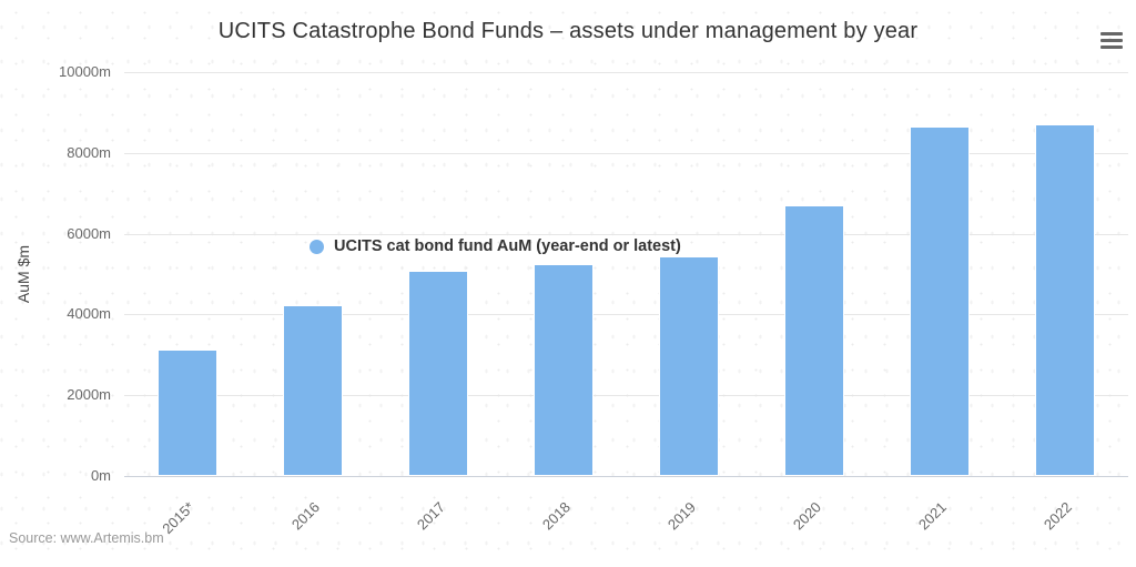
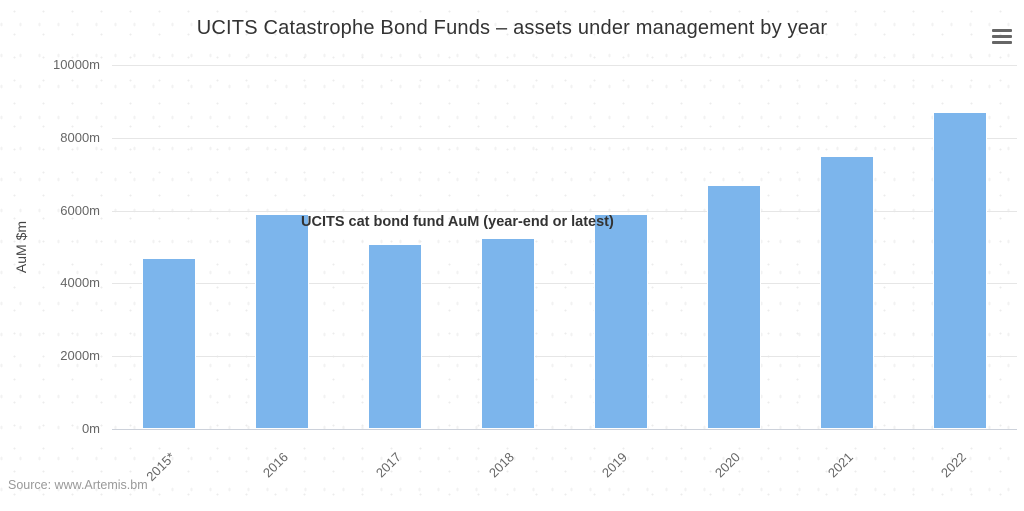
2015*: 3100m -> 4700m
2016: 4200m -> 5900m
2019: 5400m -> 5900m
2021: 8600m -> 7500m
